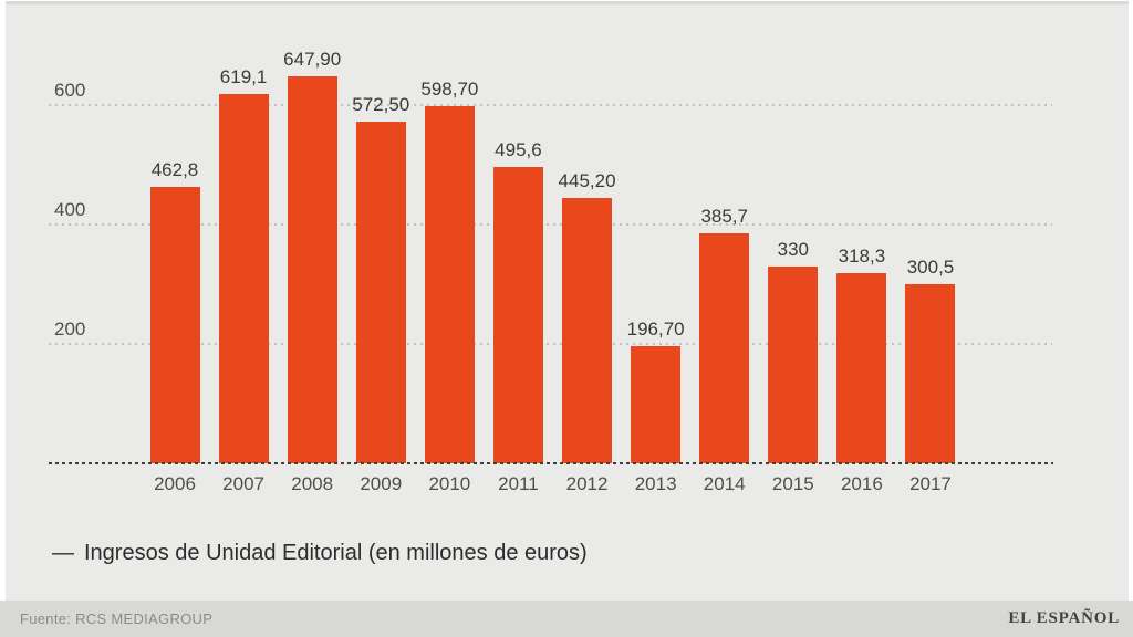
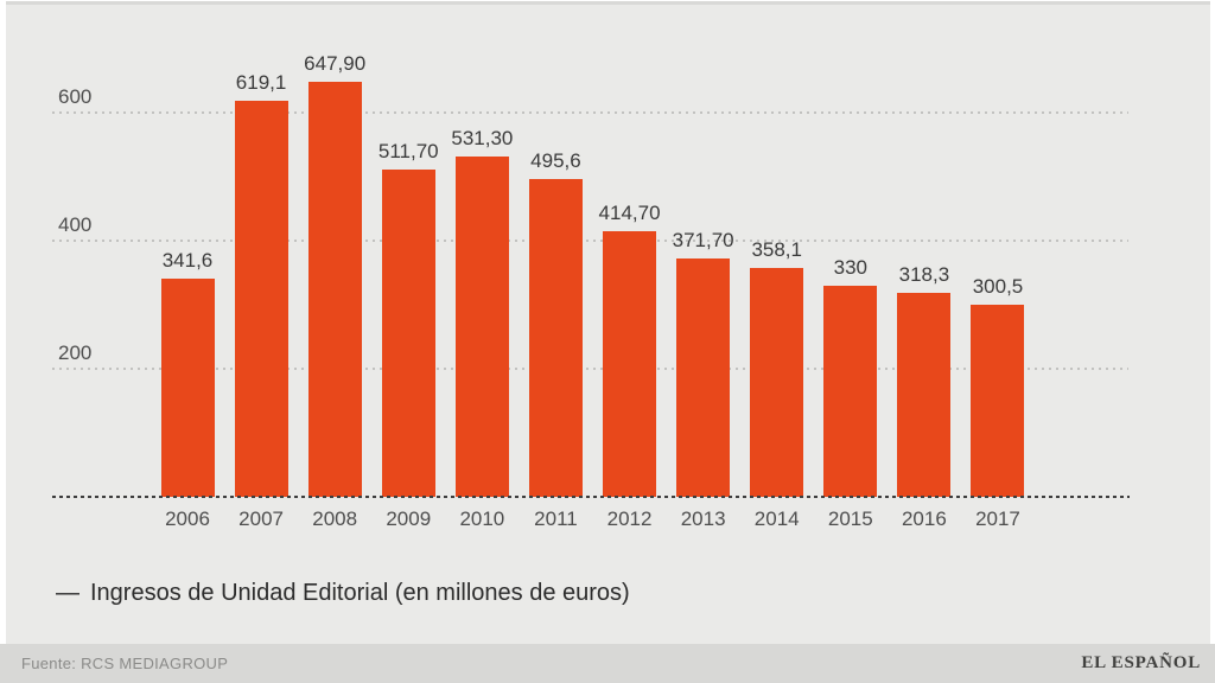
2006: 462,8 -> 341,6
2009: 572,50 -> 511,70
2010: 598,70 -> 531,30
2012: 445,20 -> 414,70
2013: 196,70 -> 371,70
2014: 385,7 -> 358,1
